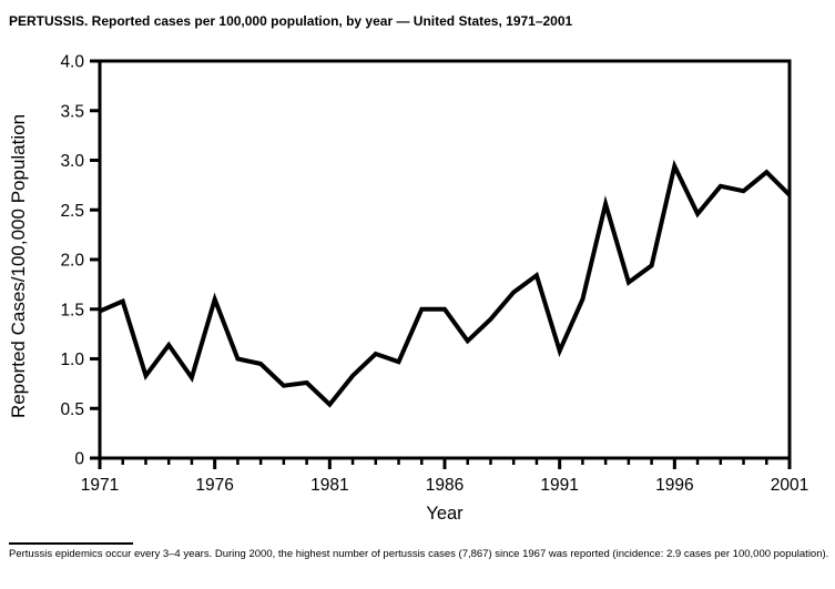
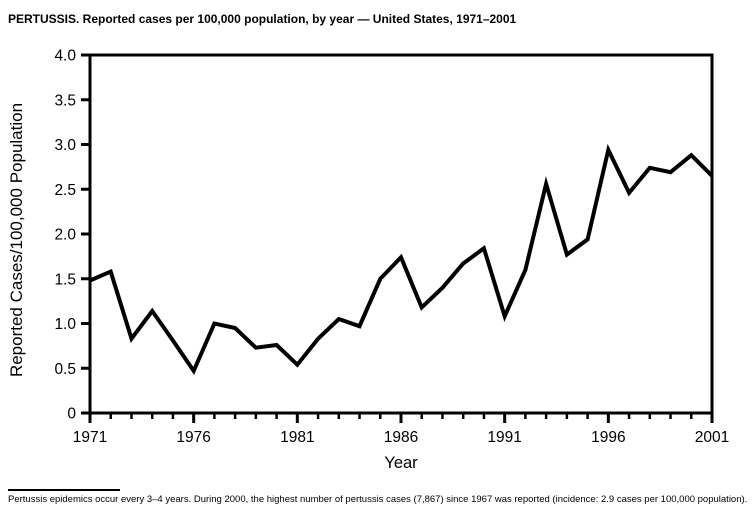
1976: 1.6 -> 0.5
1986: 1.5 -> 1.7
